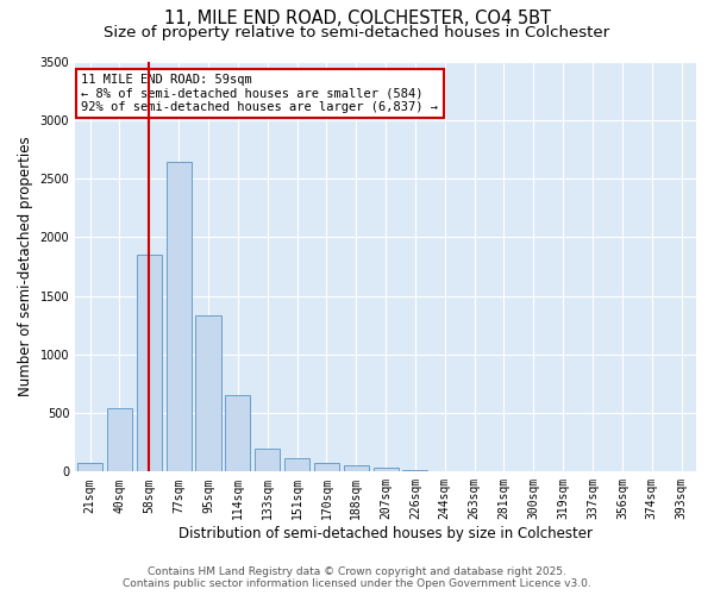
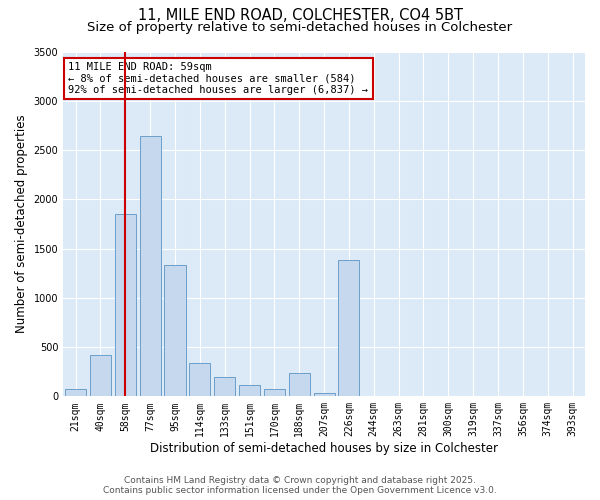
40sqm: 540 -> 420
114sqm: 650 -> 340
188sqm: 50 -> 240
226sqm: 10 -> 1380
